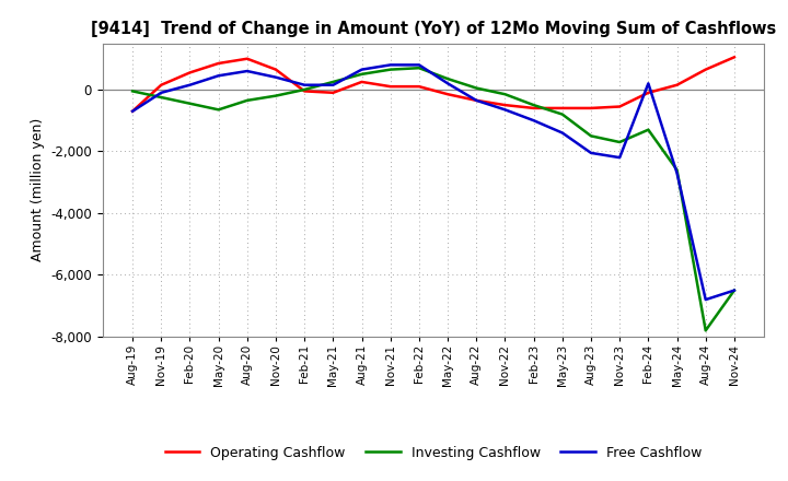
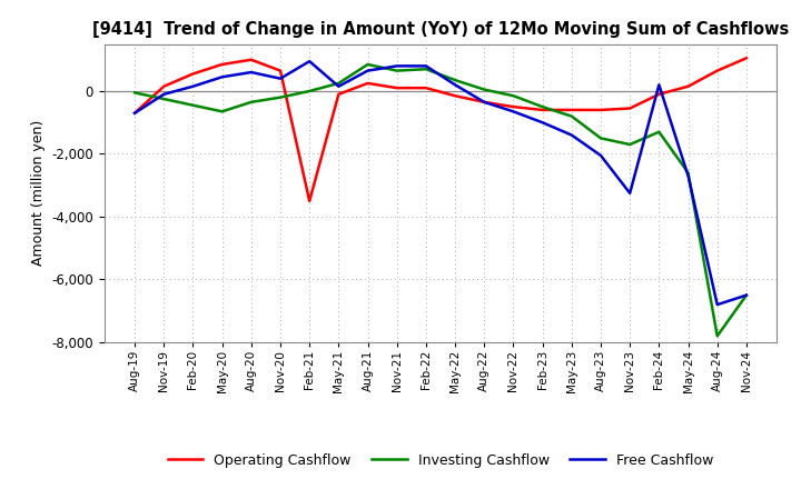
Operating Cashflow/Feb-21: -50 -> -3,500
Free Cashflow/Feb-21: 150 -> 950
Investing Cashflow/Aug-21: 500 -> 850
Free Cashflow/Nov-23: -2,200 -> -3,250
